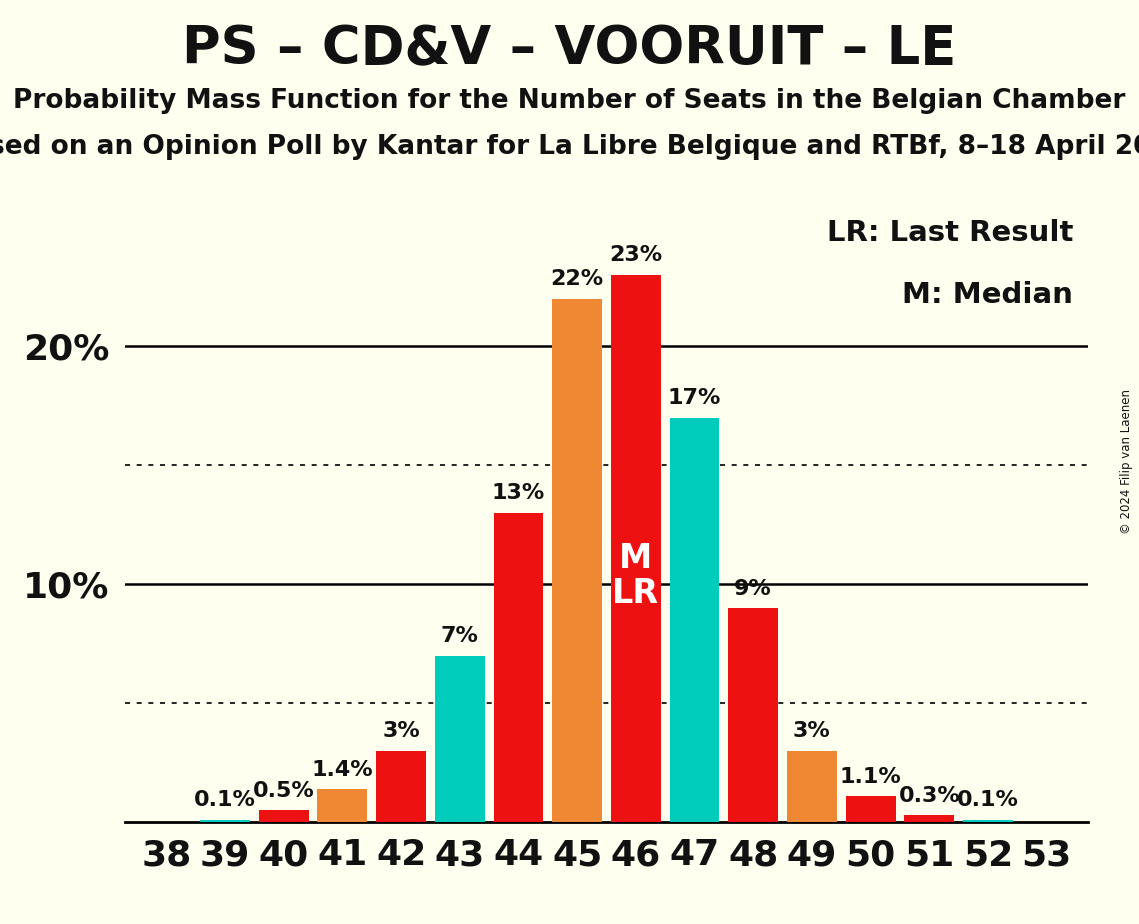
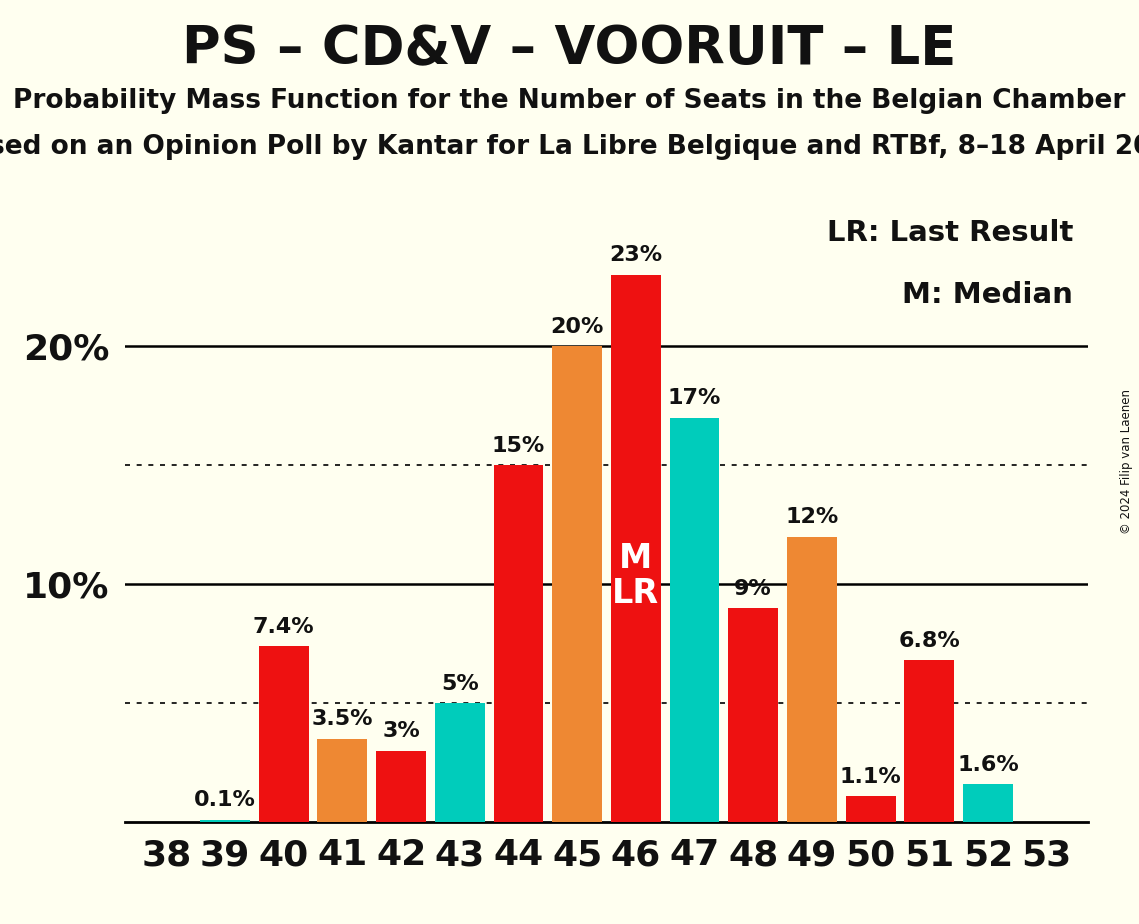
40: 0.5% -> 7.4%
41: 1.4% -> 3.5%
43: 7% -> 5%
44: 13% -> 15%
45: 22% -> 20%
49: 3% -> 12%
51: 0.3% -> 6.8%
52: 0.1% -> 1.6%
